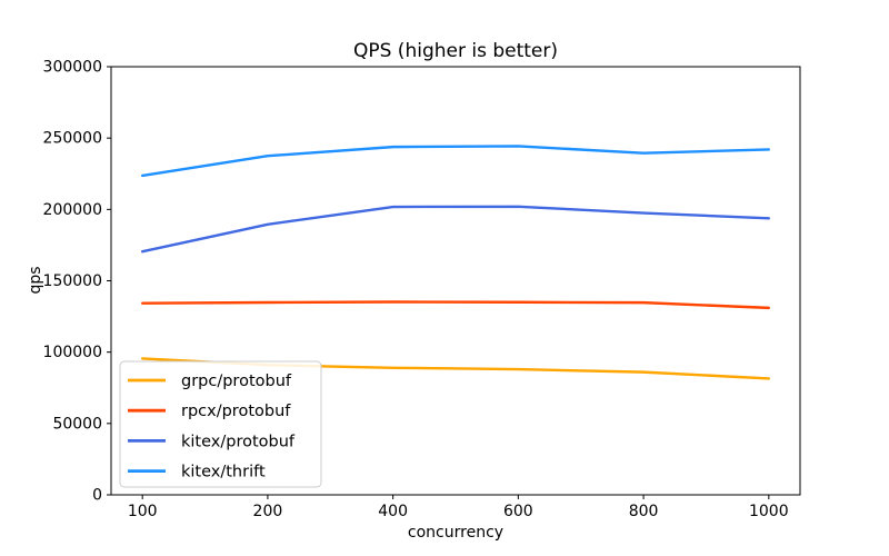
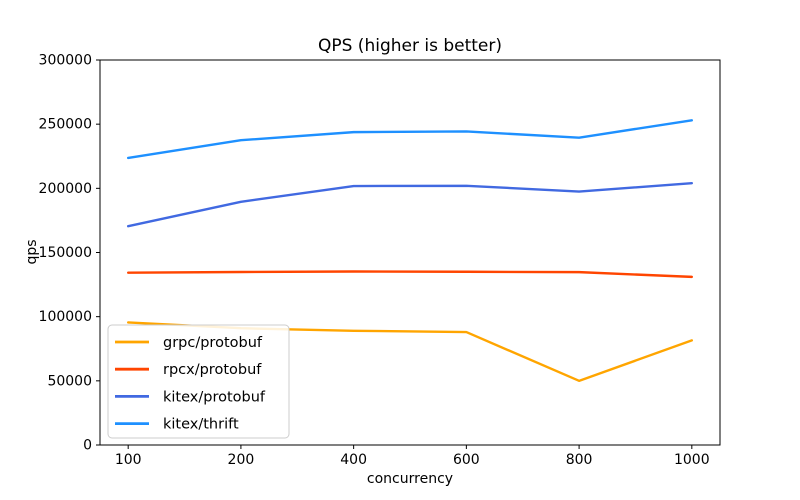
grpc/protobuf/800: 86000 -> 50000
kitex/protobuf/1000: 194000 -> 204000
kitex/thrift/1000: 242000 -> 253000
